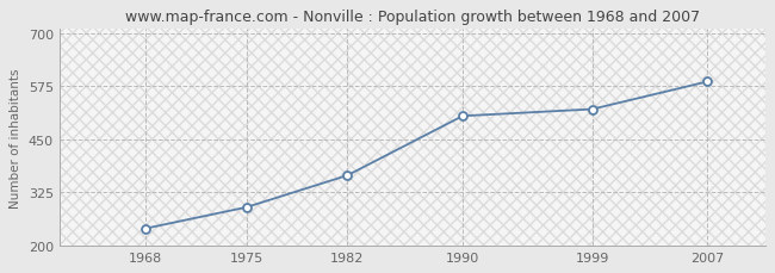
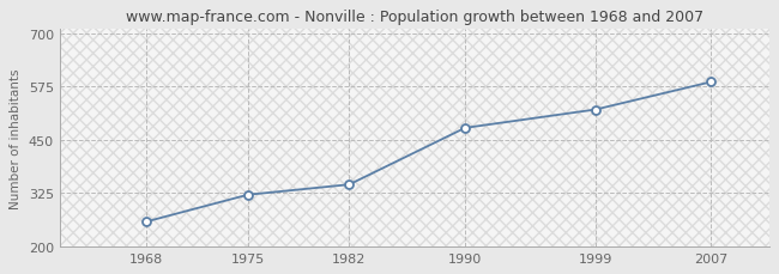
1968: 240 -> 258
1975: 290 -> 321
1982: 365 -> 345
1990: 505 -> 478
